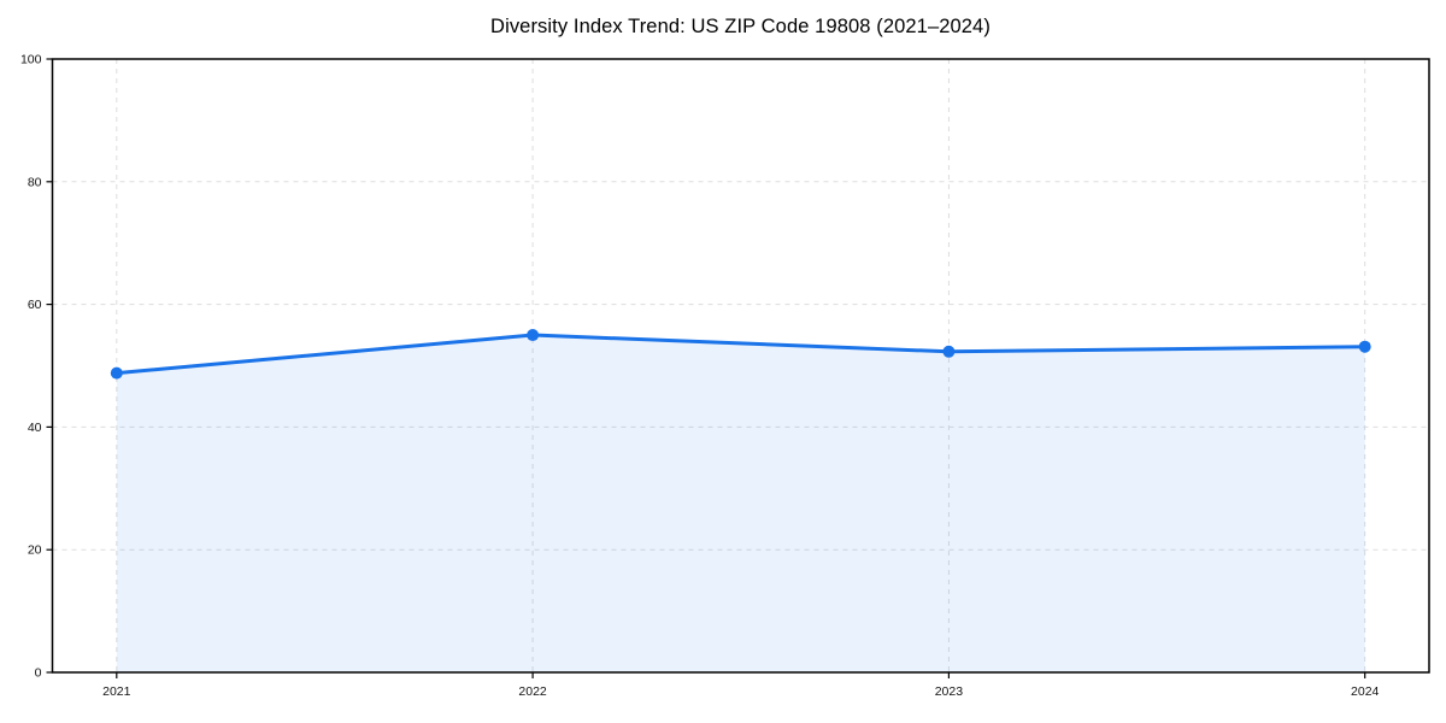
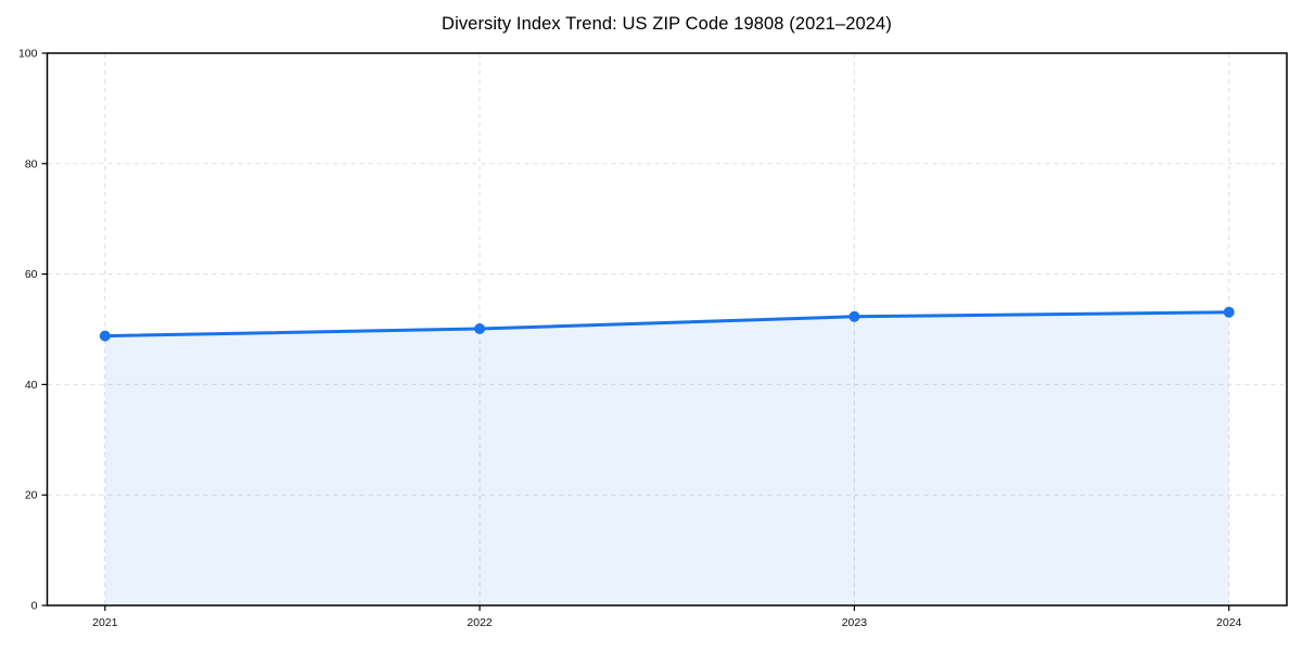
2022: 55 -> 50
